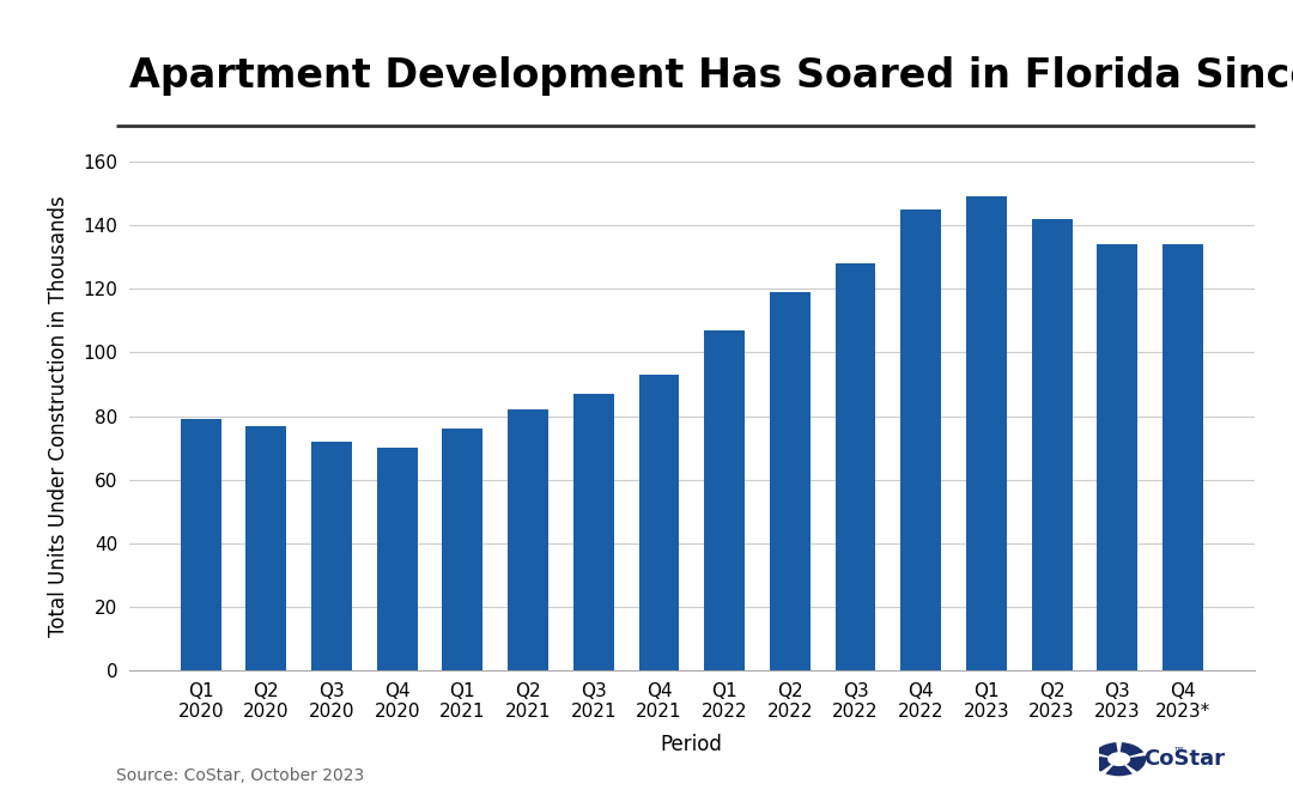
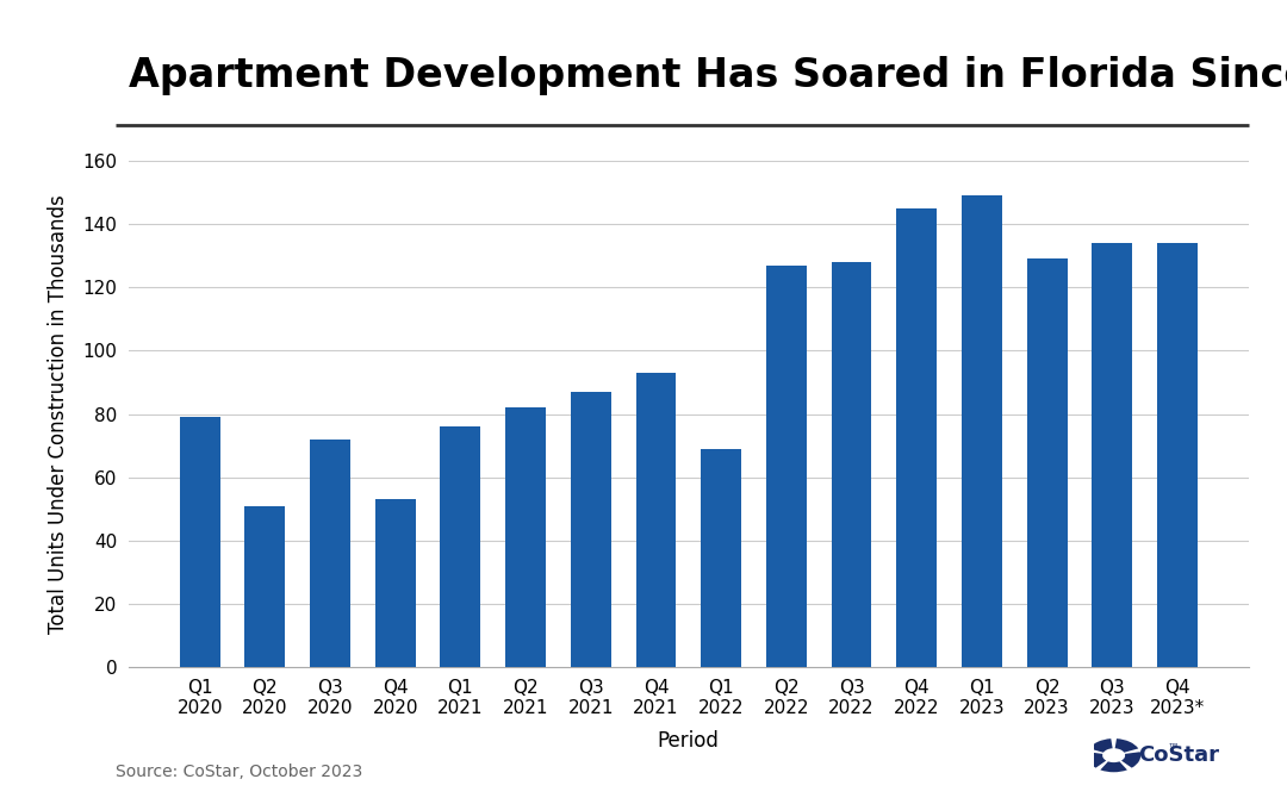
Q2 2020: 77 -> 51
Q4 2020: 70 -> 53
Q1 2022: 107 -> 69
Q2 2022: 119 -> 127
Q2 2023: 142 -> 129
